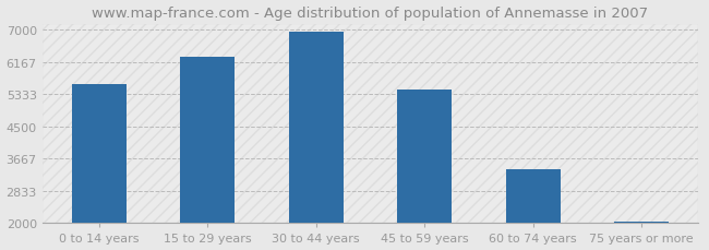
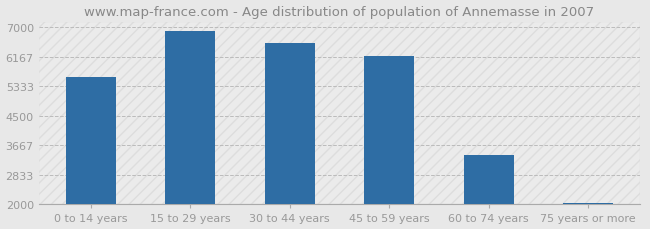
15 to 29 years: 6300 -> 6900
30 to 44 years: 6950 -> 6550
45 to 59 years: 5450 -> 6200
